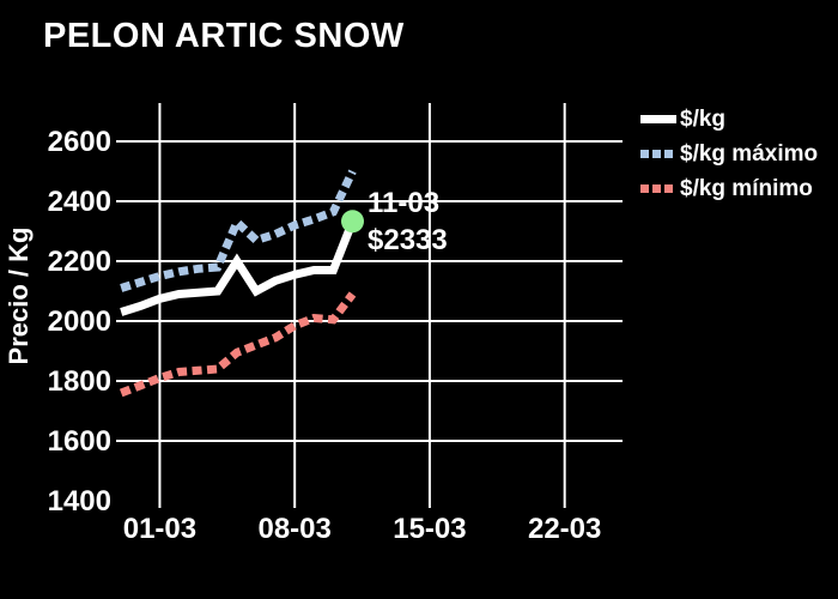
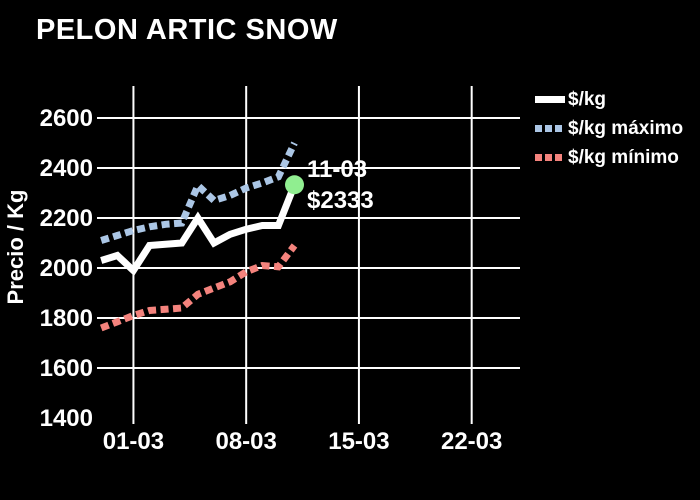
$/kg/01-03: 2080 -> 1990
